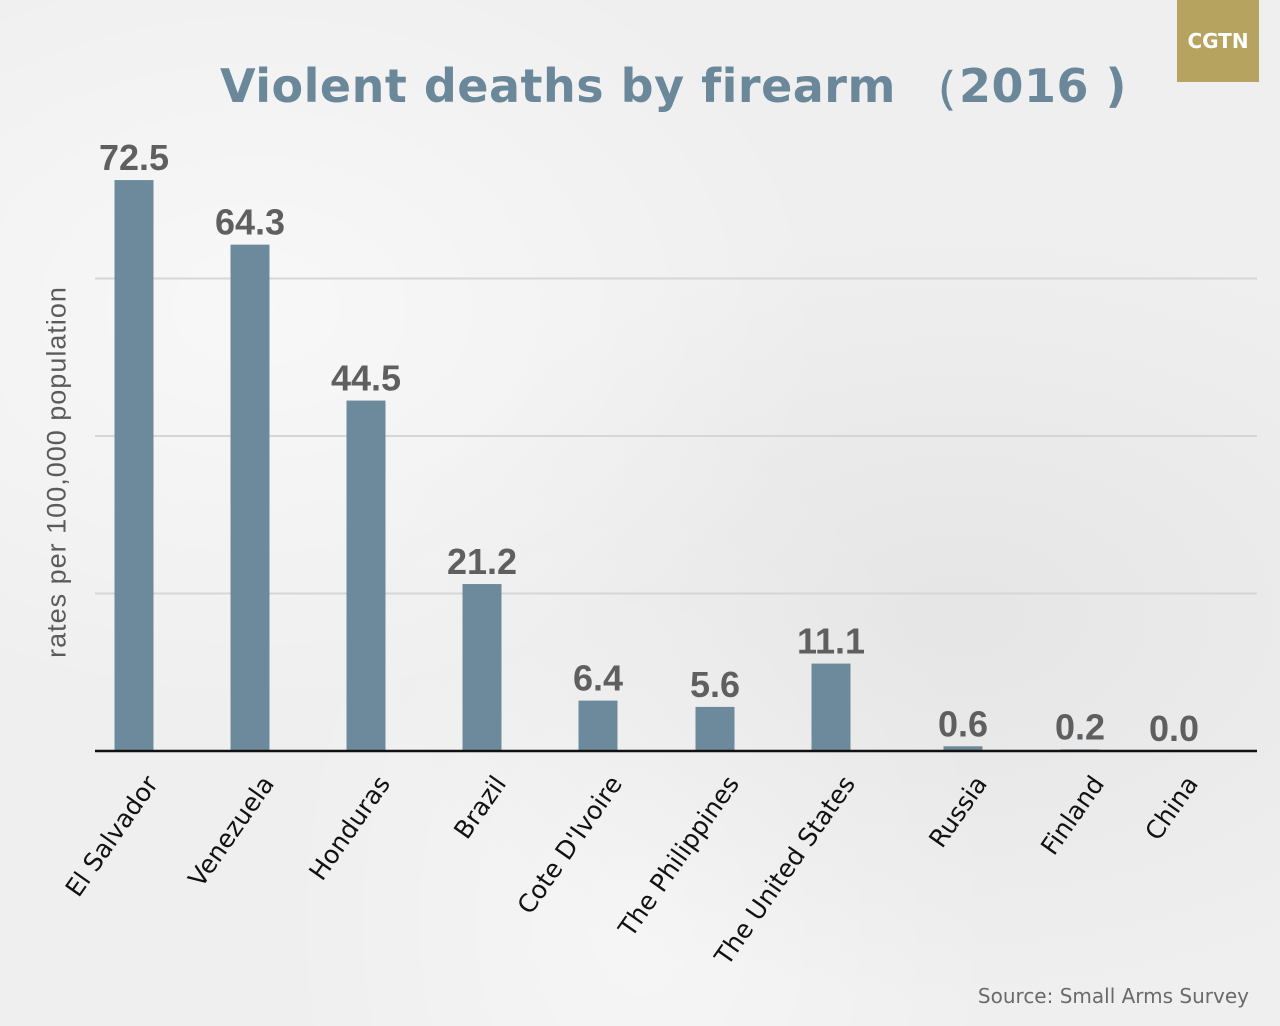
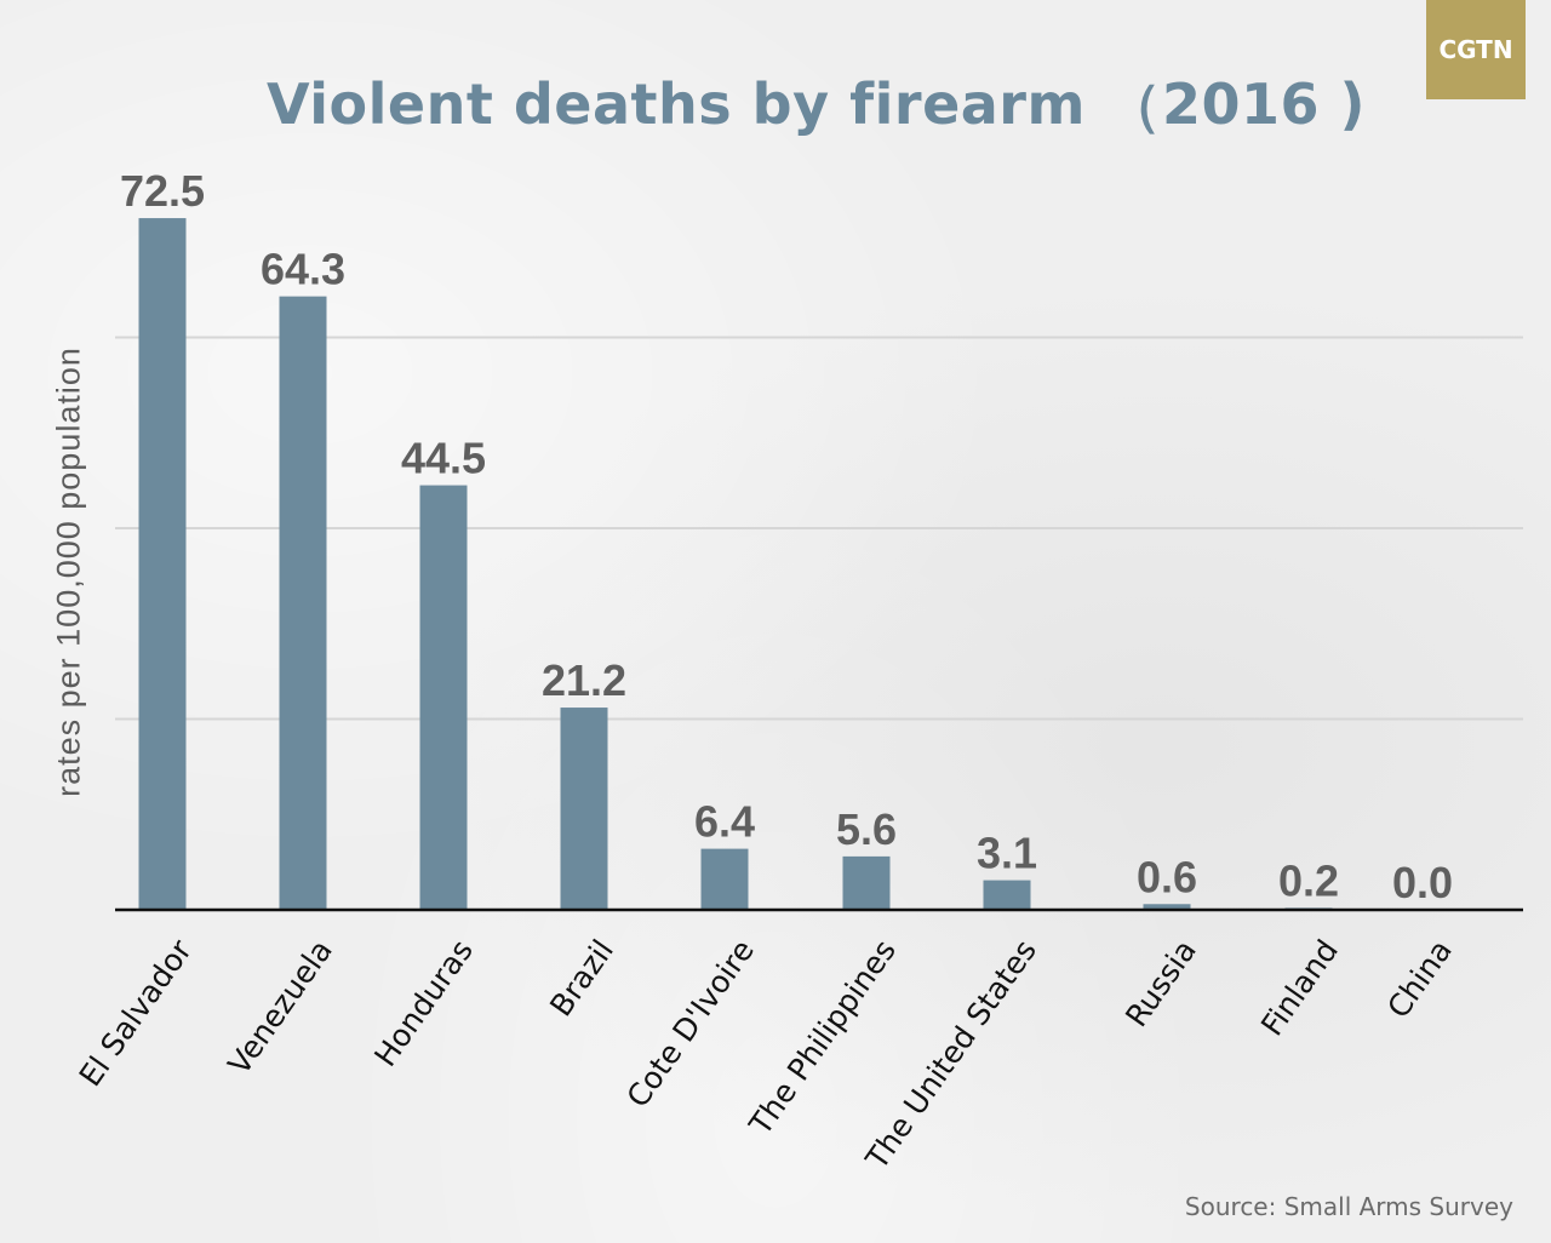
The United States: 11.1 -> 3.1
